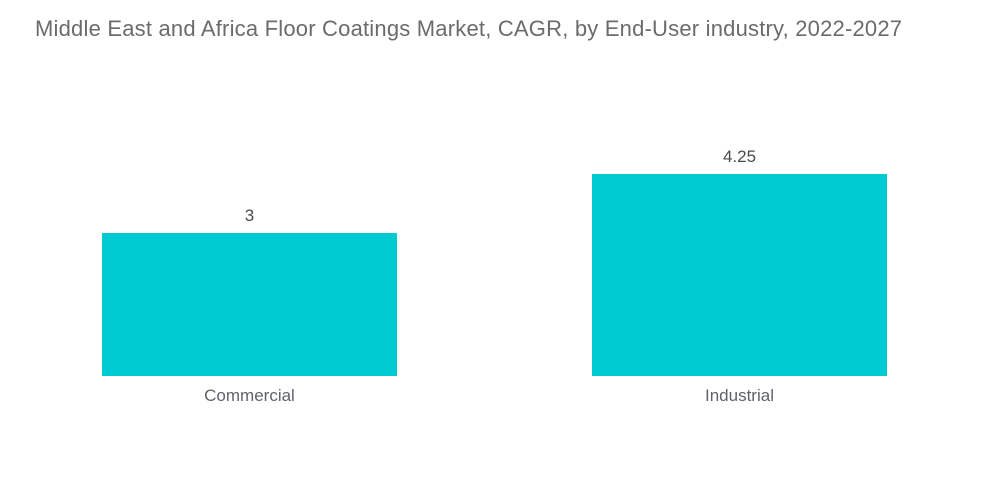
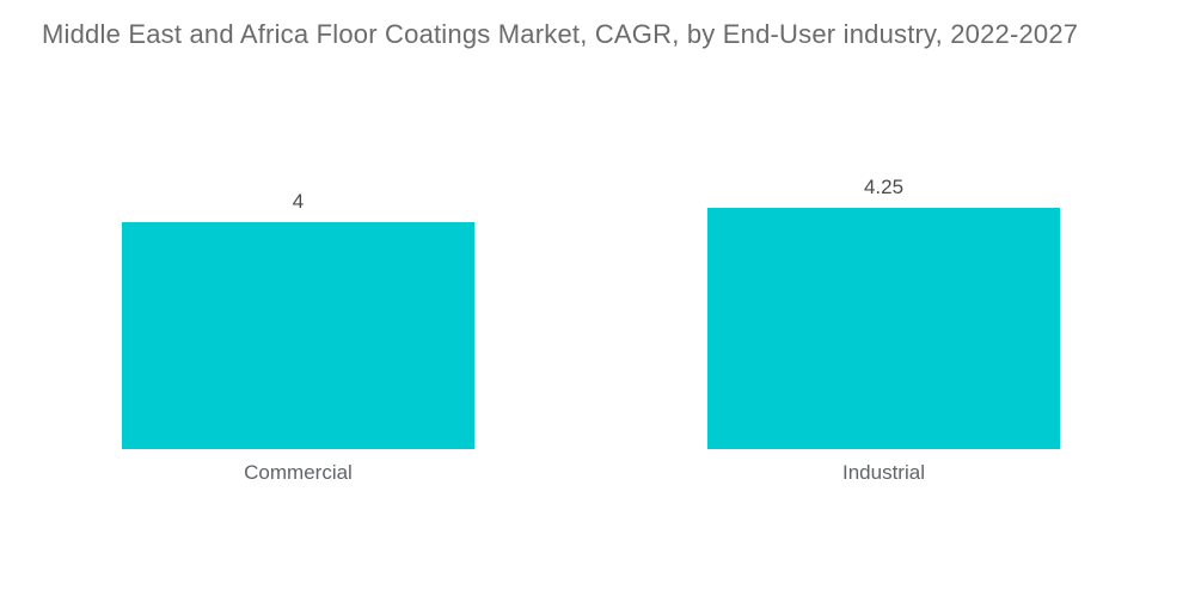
Commercial: 3 -> 4
